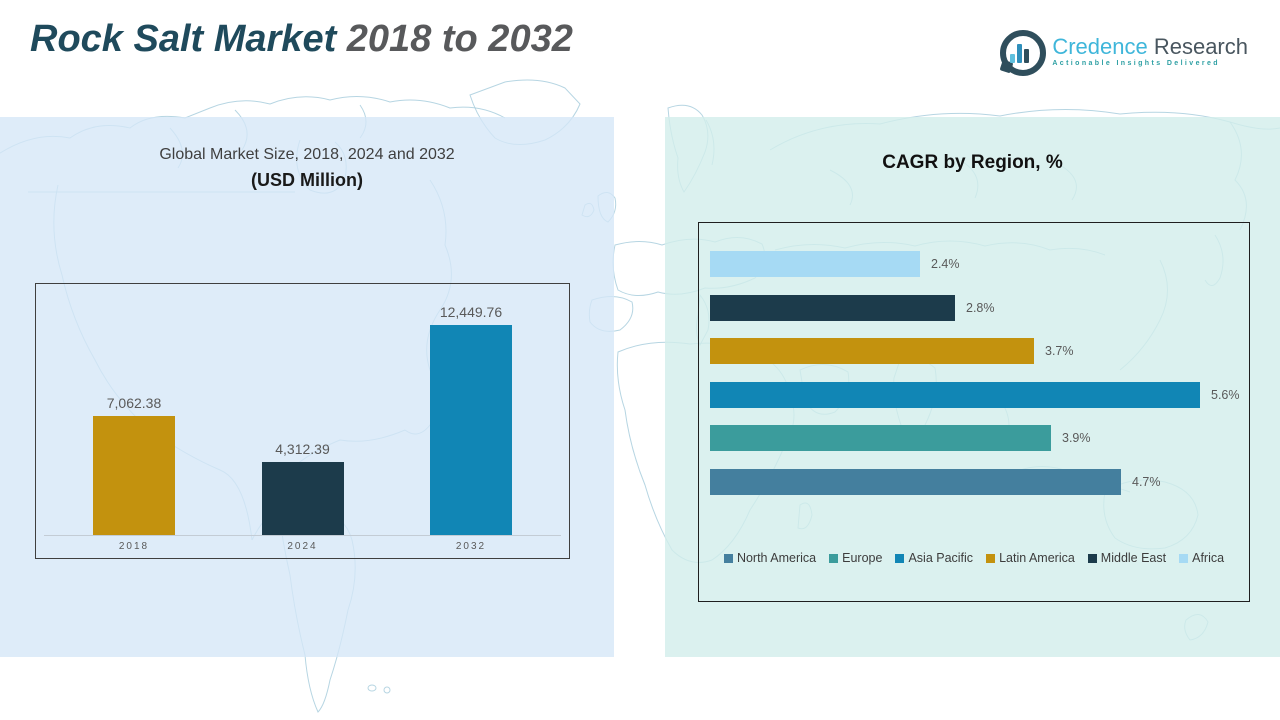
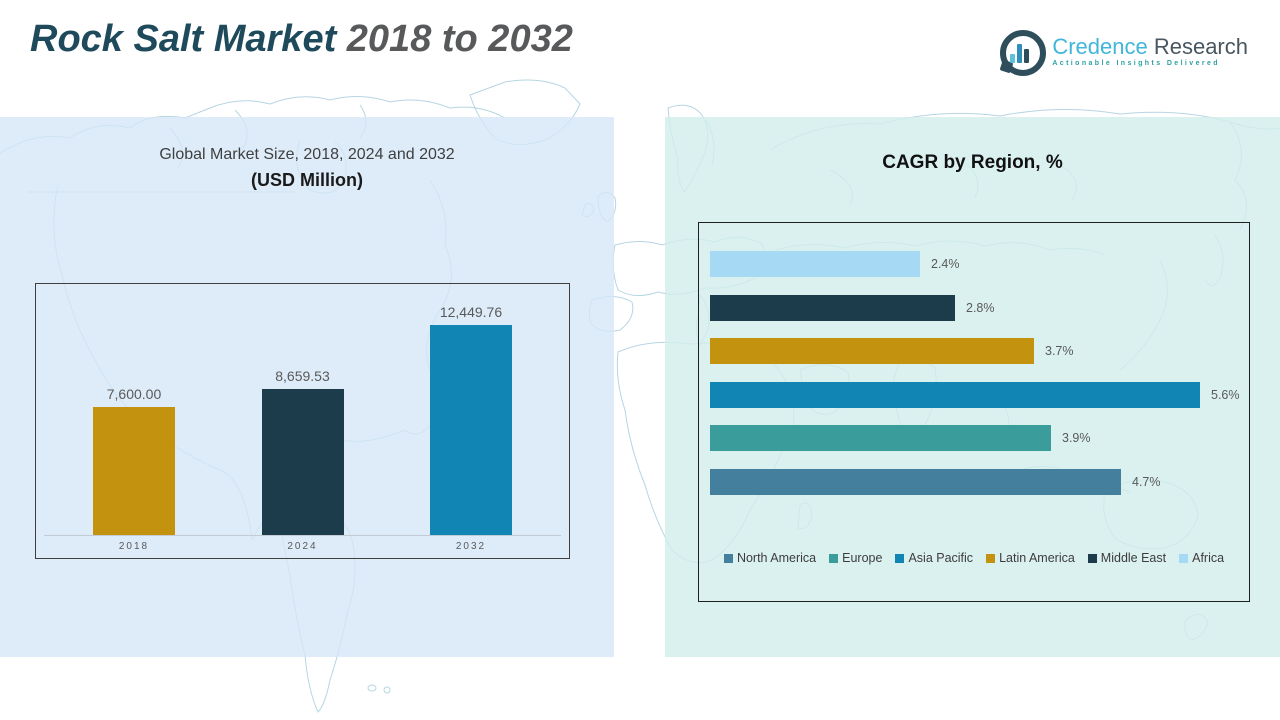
Global Market Size, 2018, 2024 and 2032/2018: 7,062.38 -> 7,600.00
Global Market Size, 2018, 2024 and 2032/2024: 4,312.39 -> 8,659.53
